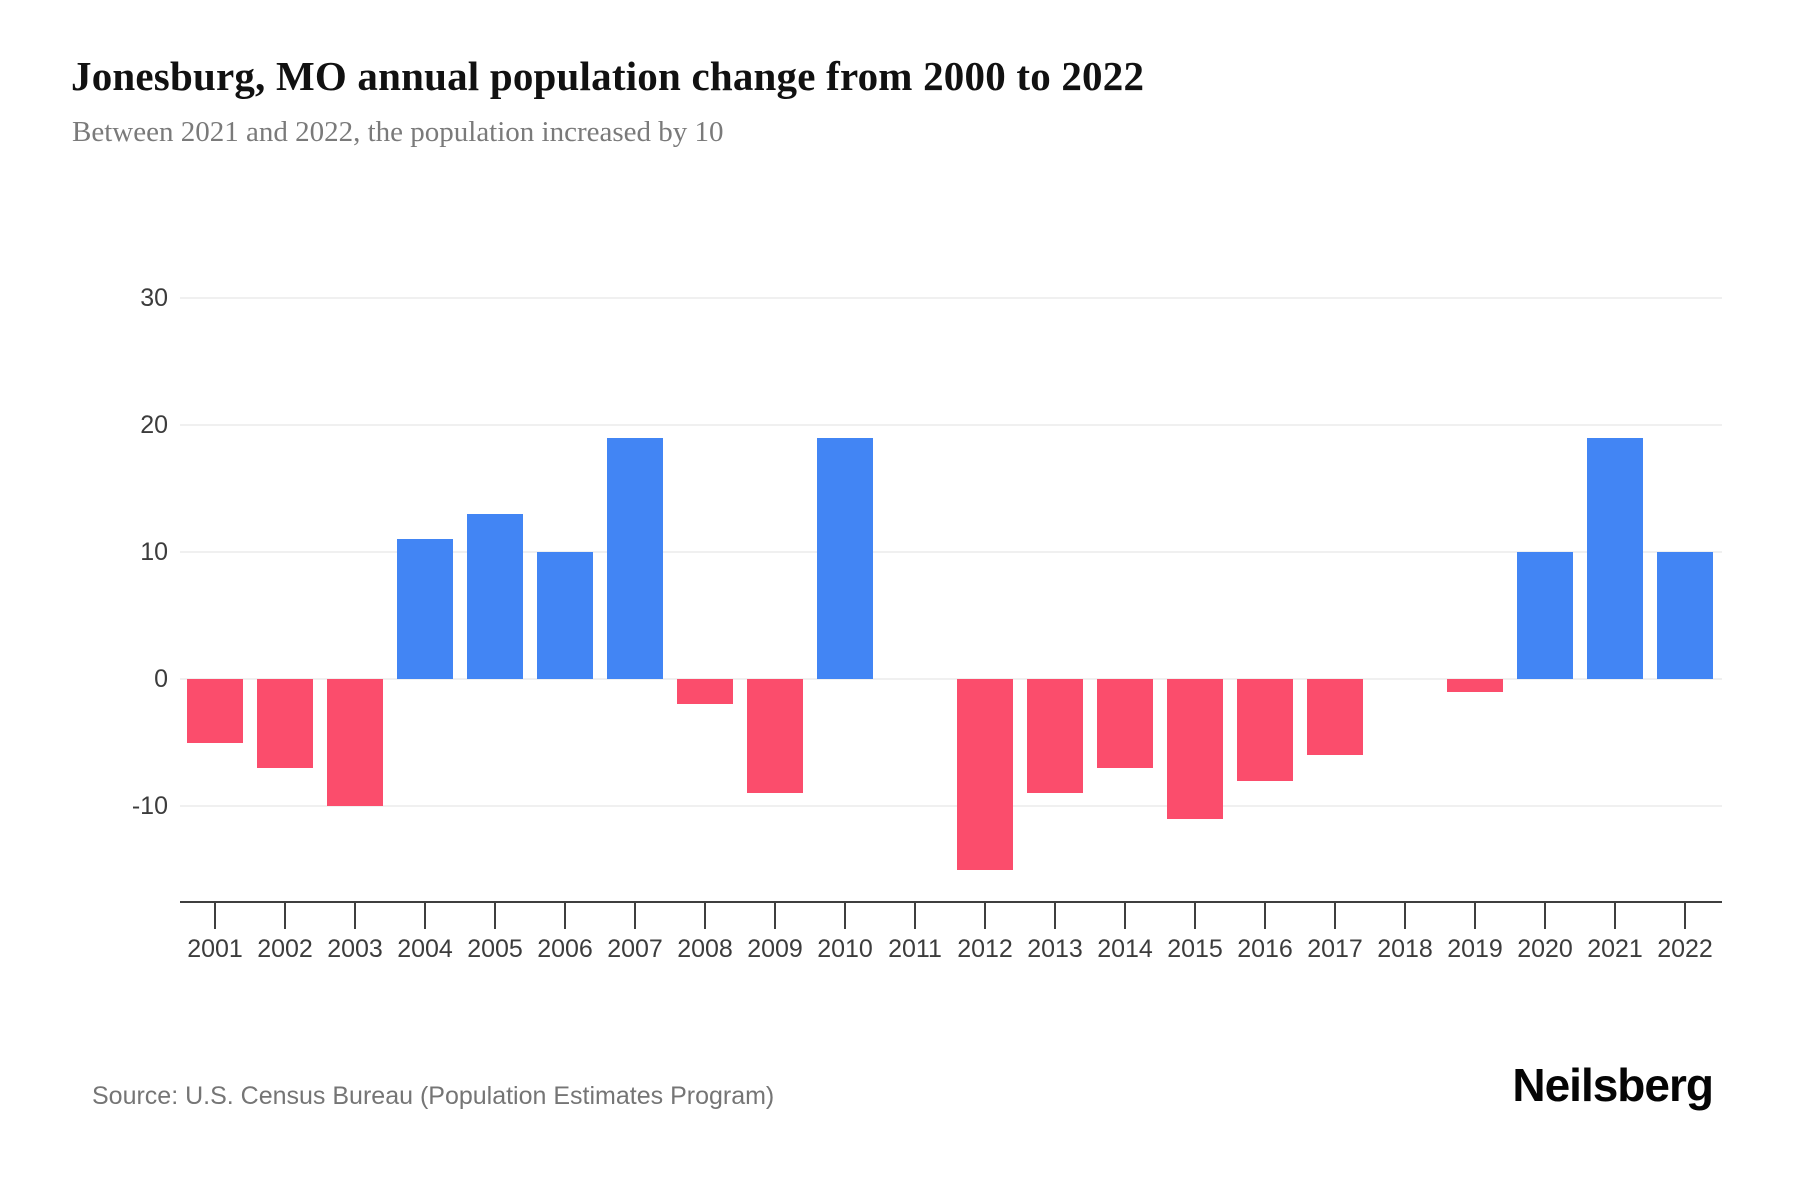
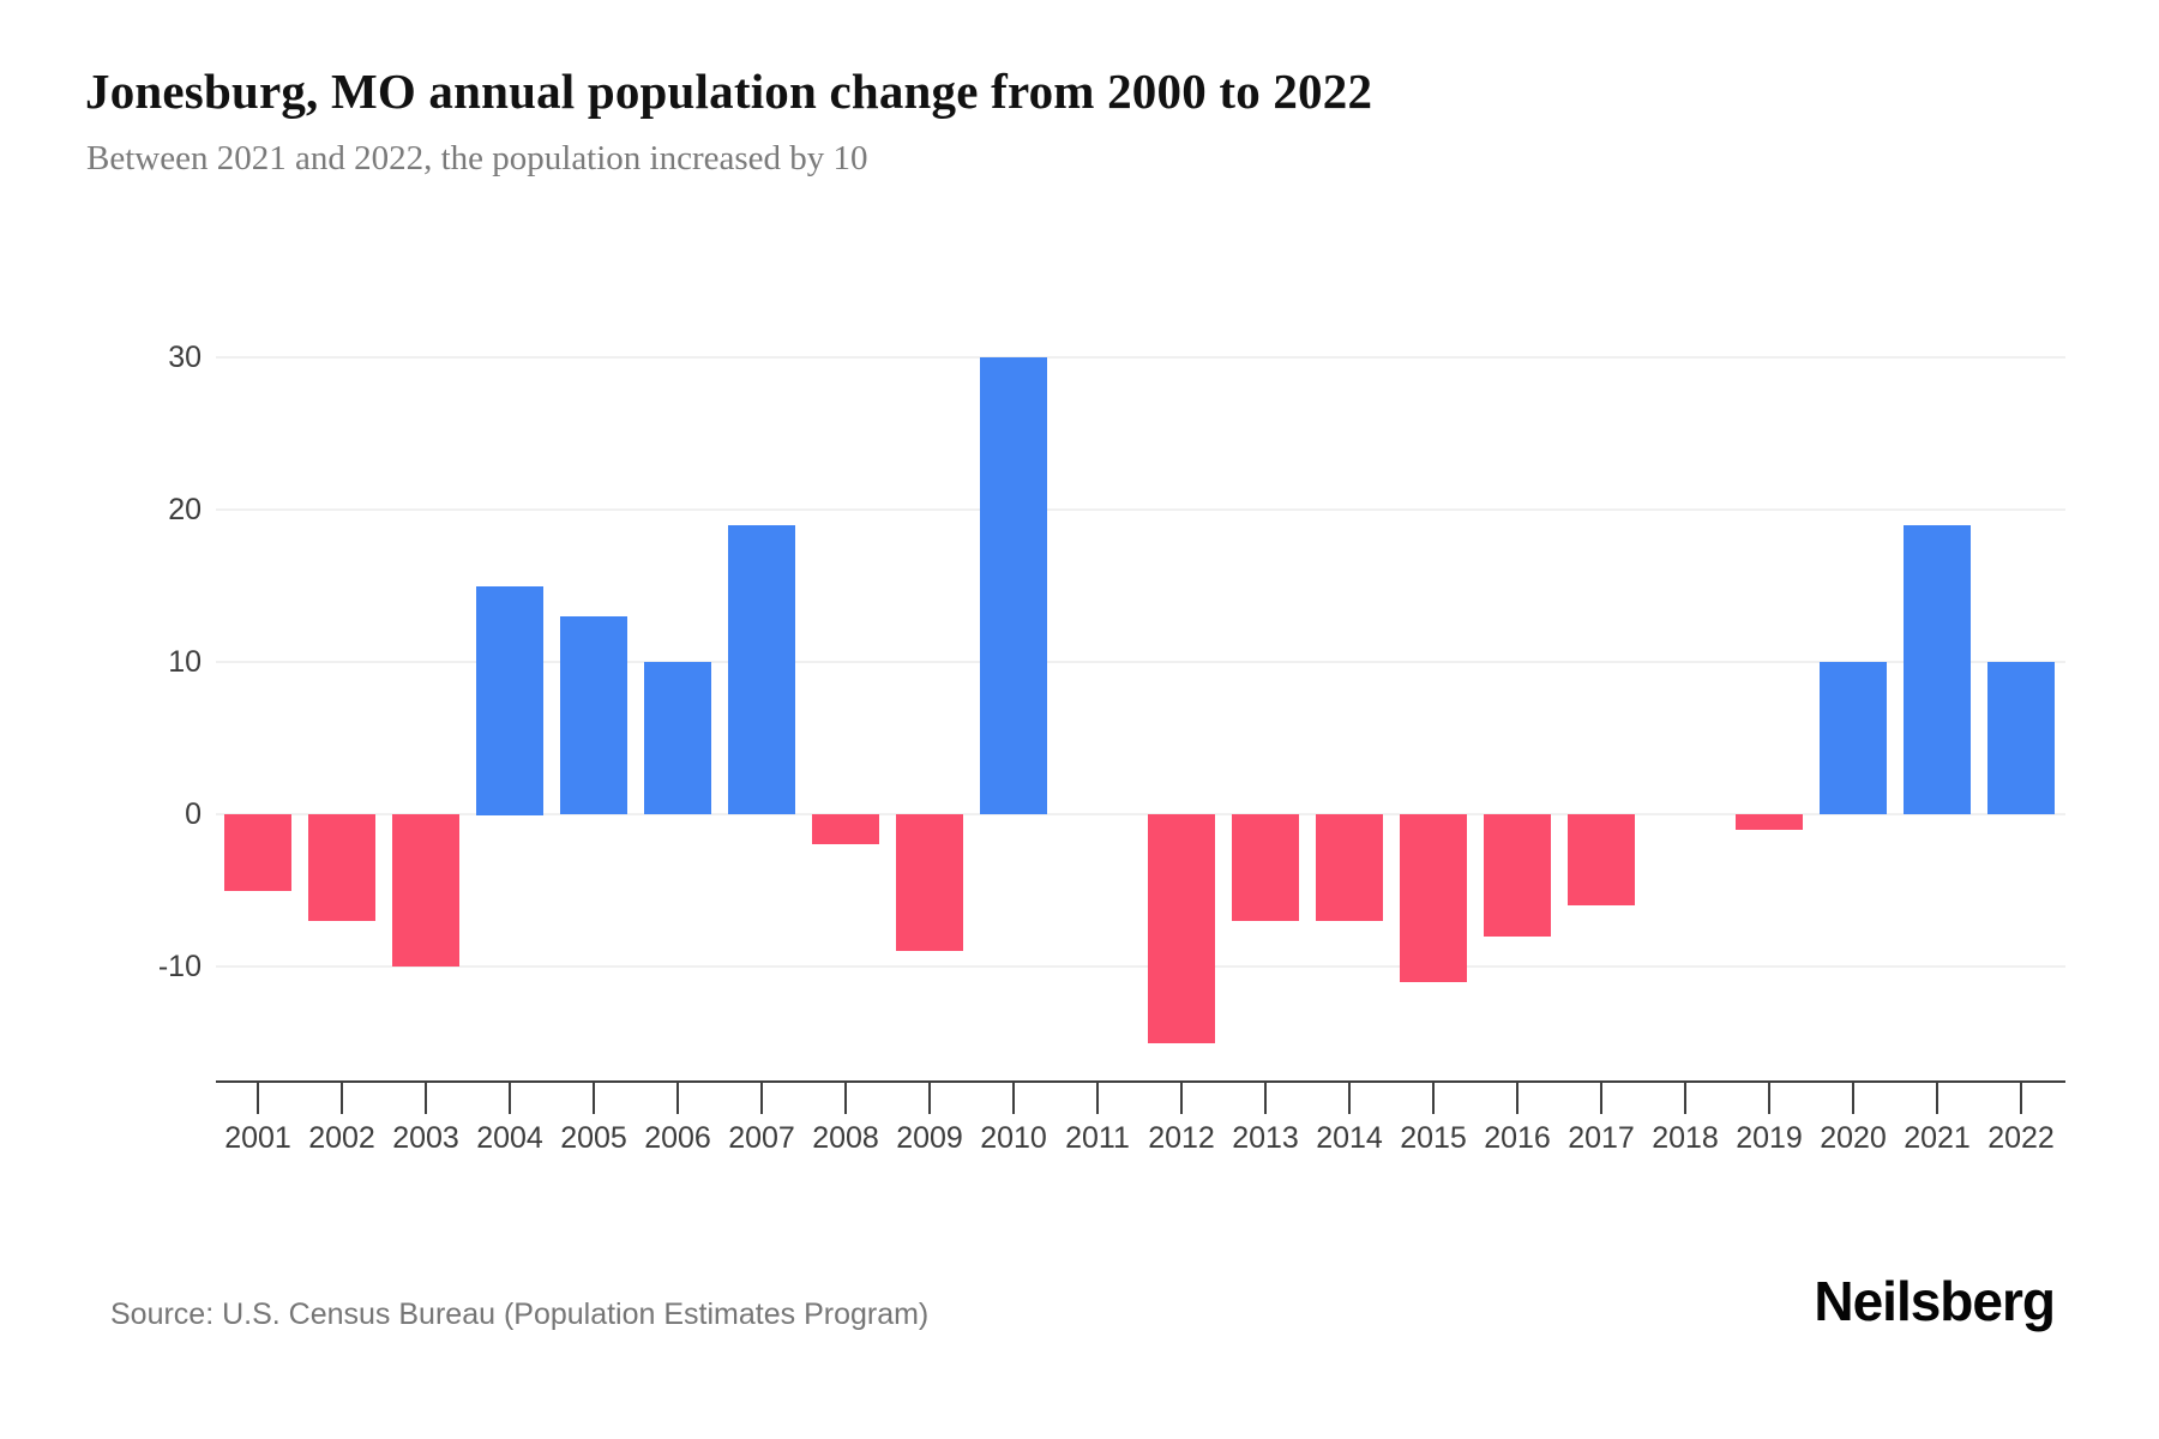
2004: 11 -> 15
2010: 19 -> 30
2013: -9 -> -7
